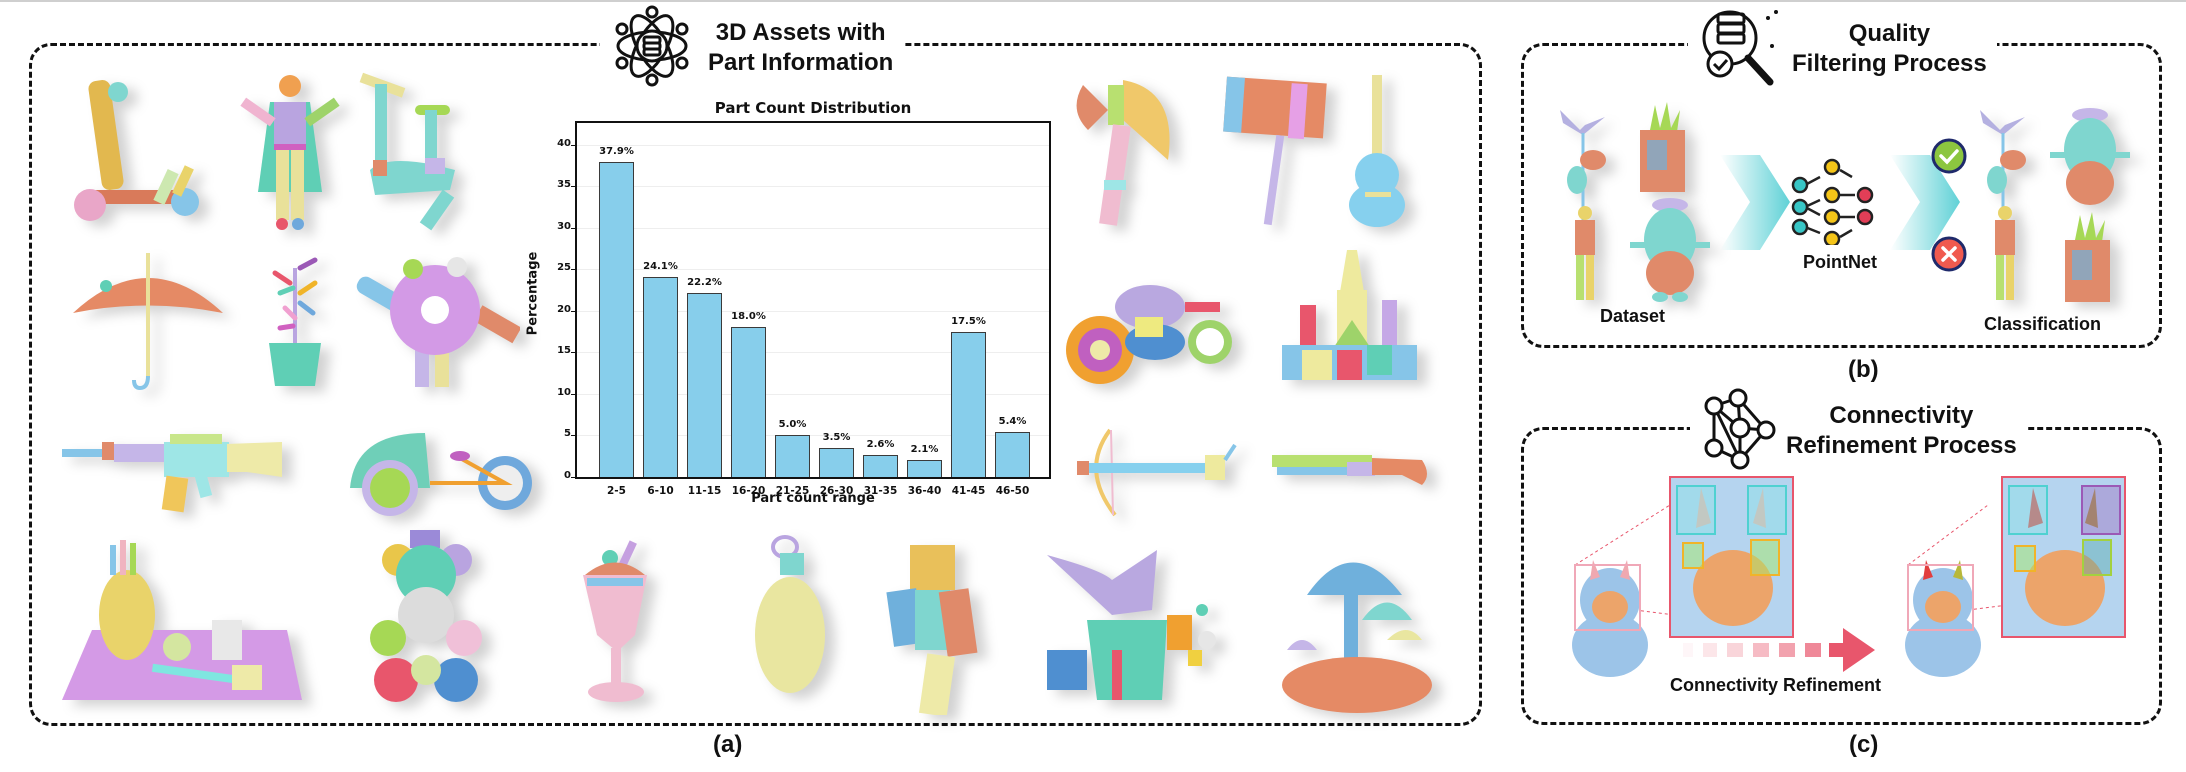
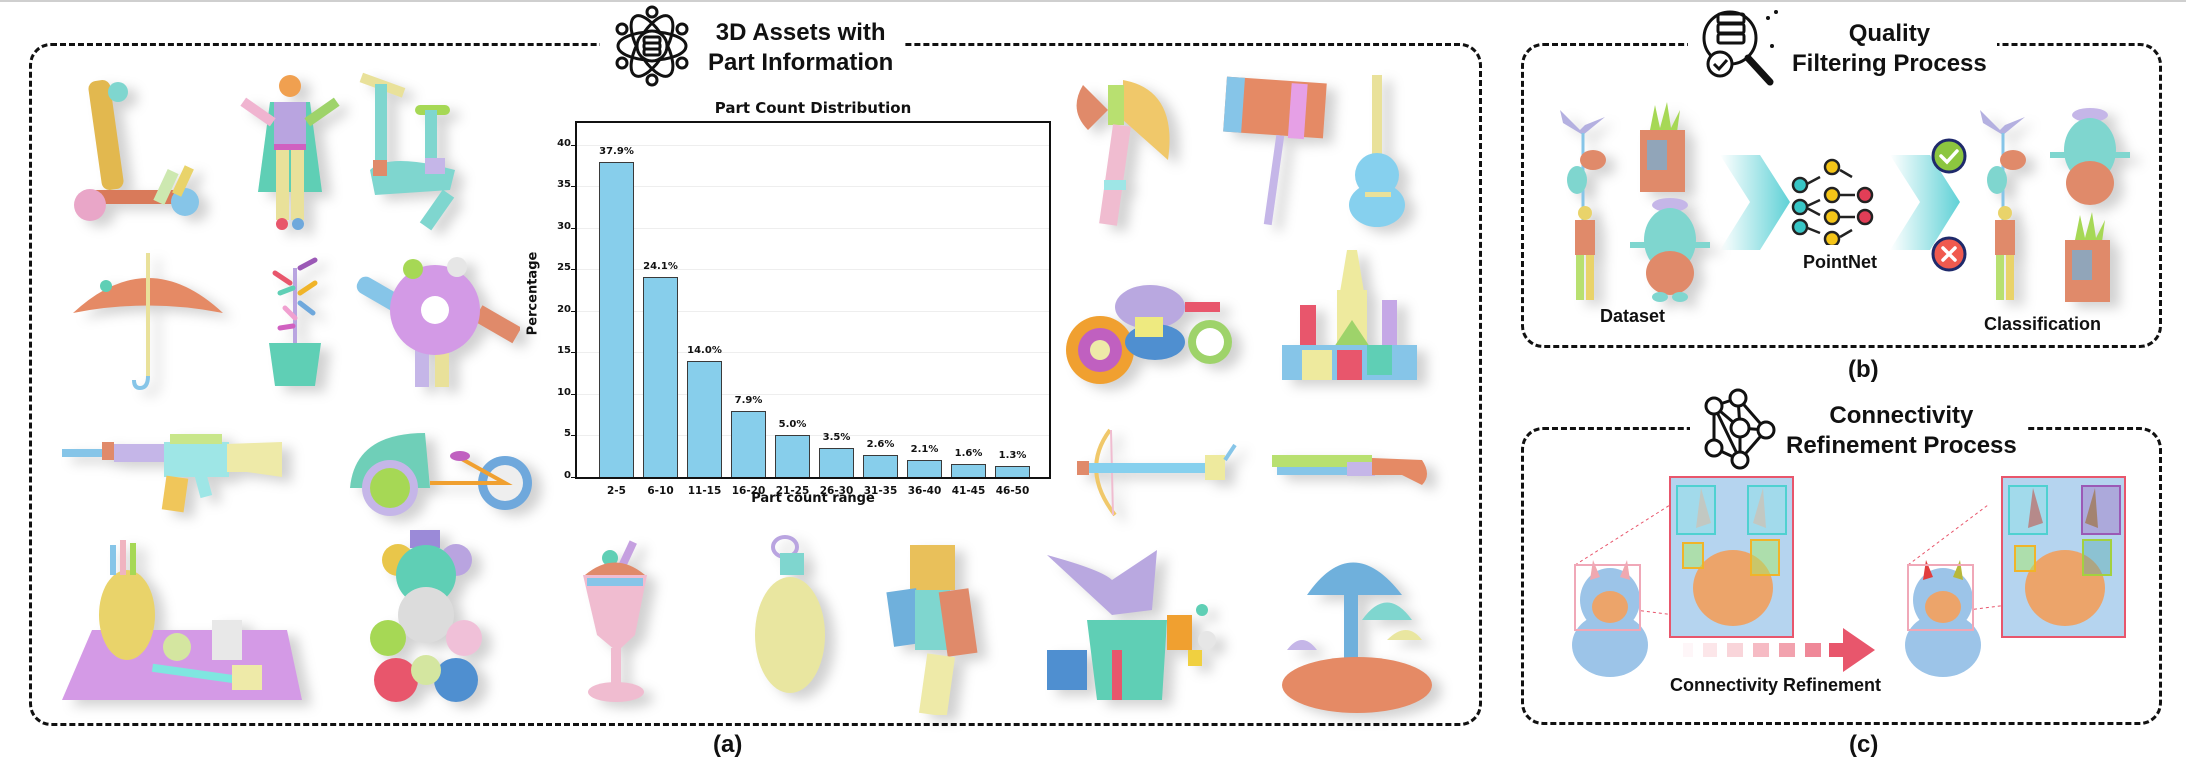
11-15: 22.2% -> 14.0%
16-20: 18.0% -> 7.9%
41-45: 17.5% -> 1.6%
46-50: 5.4% -> 1.3%
